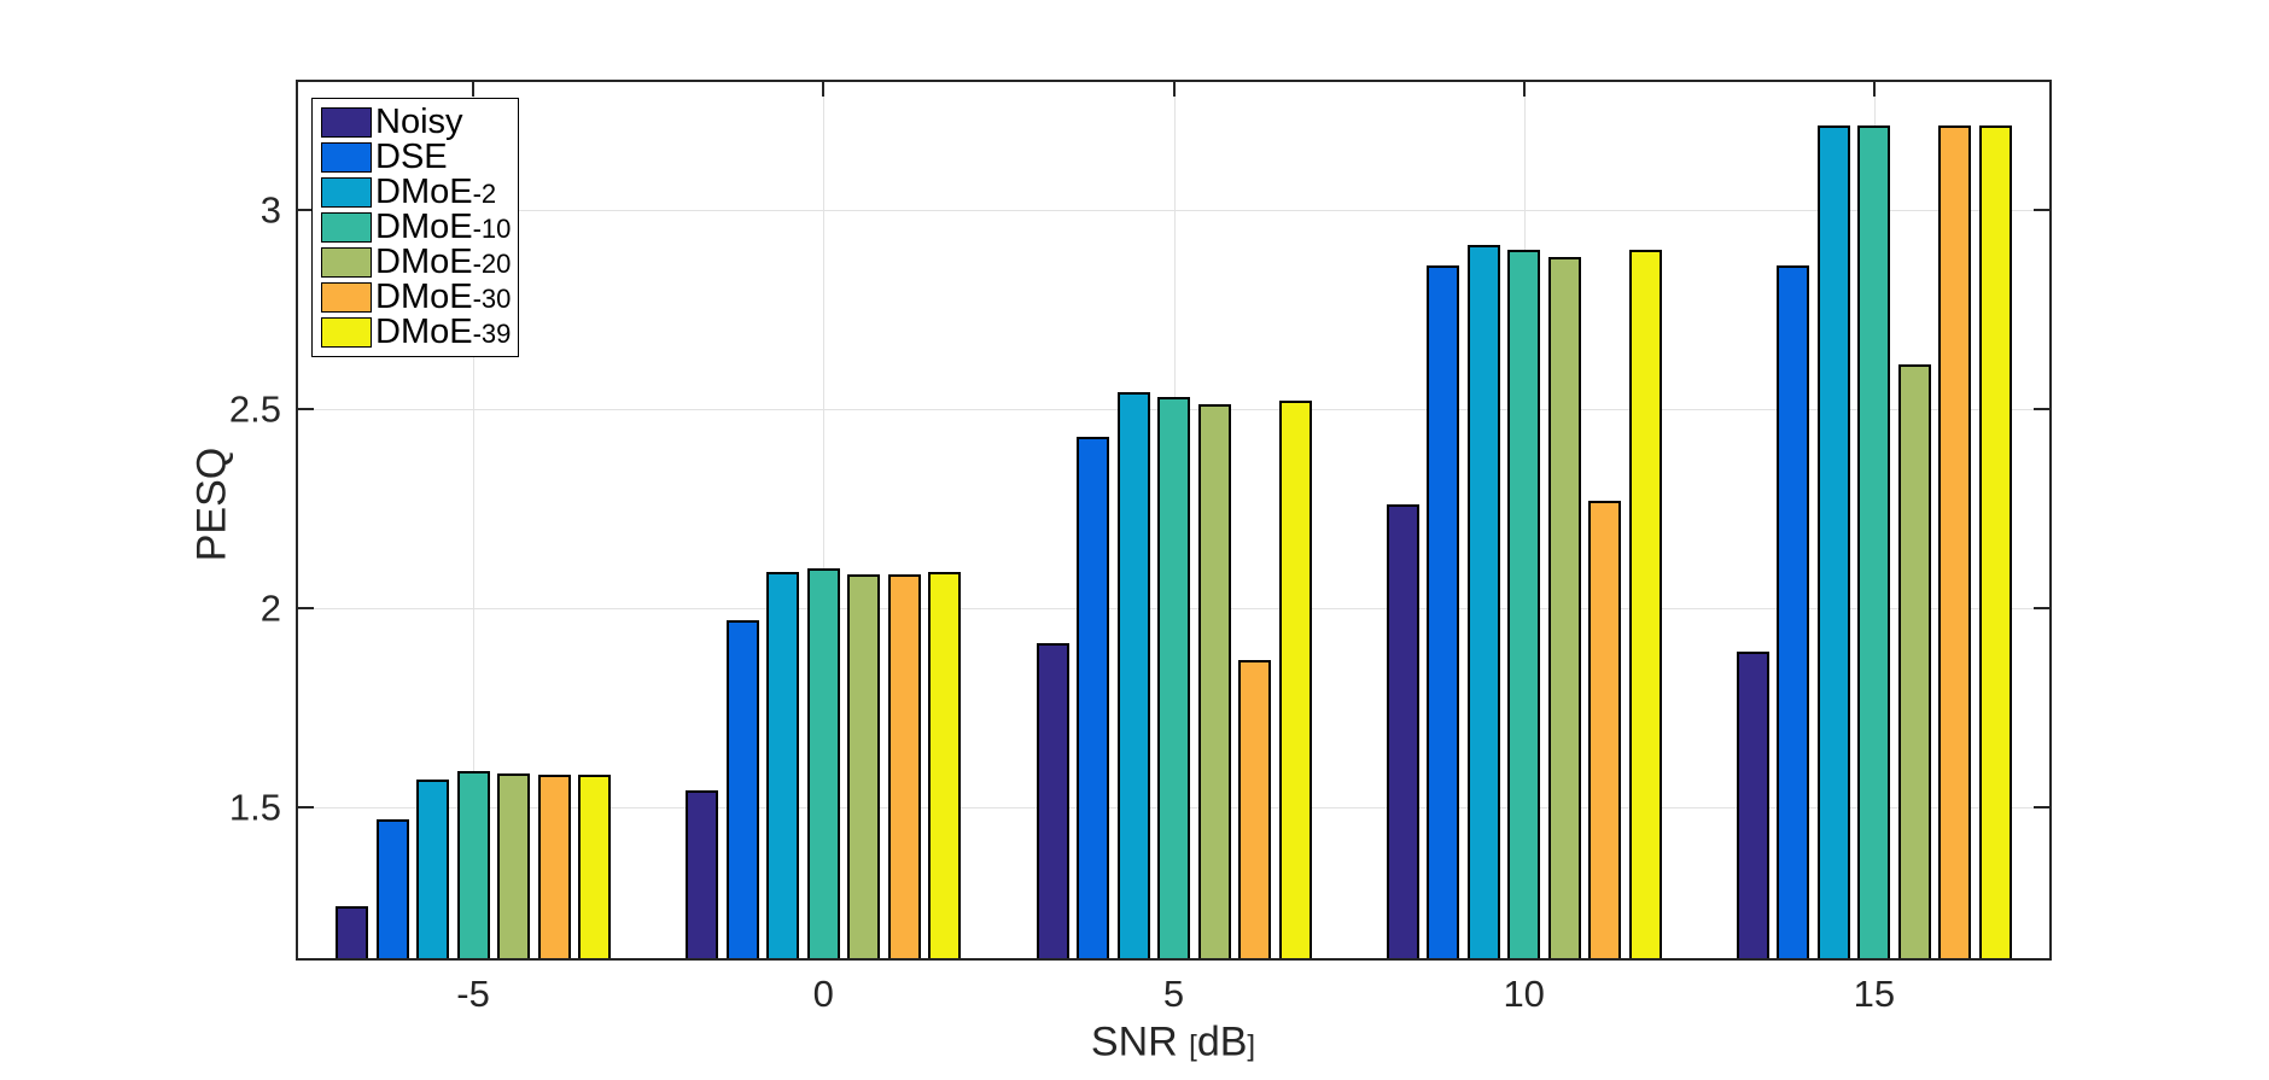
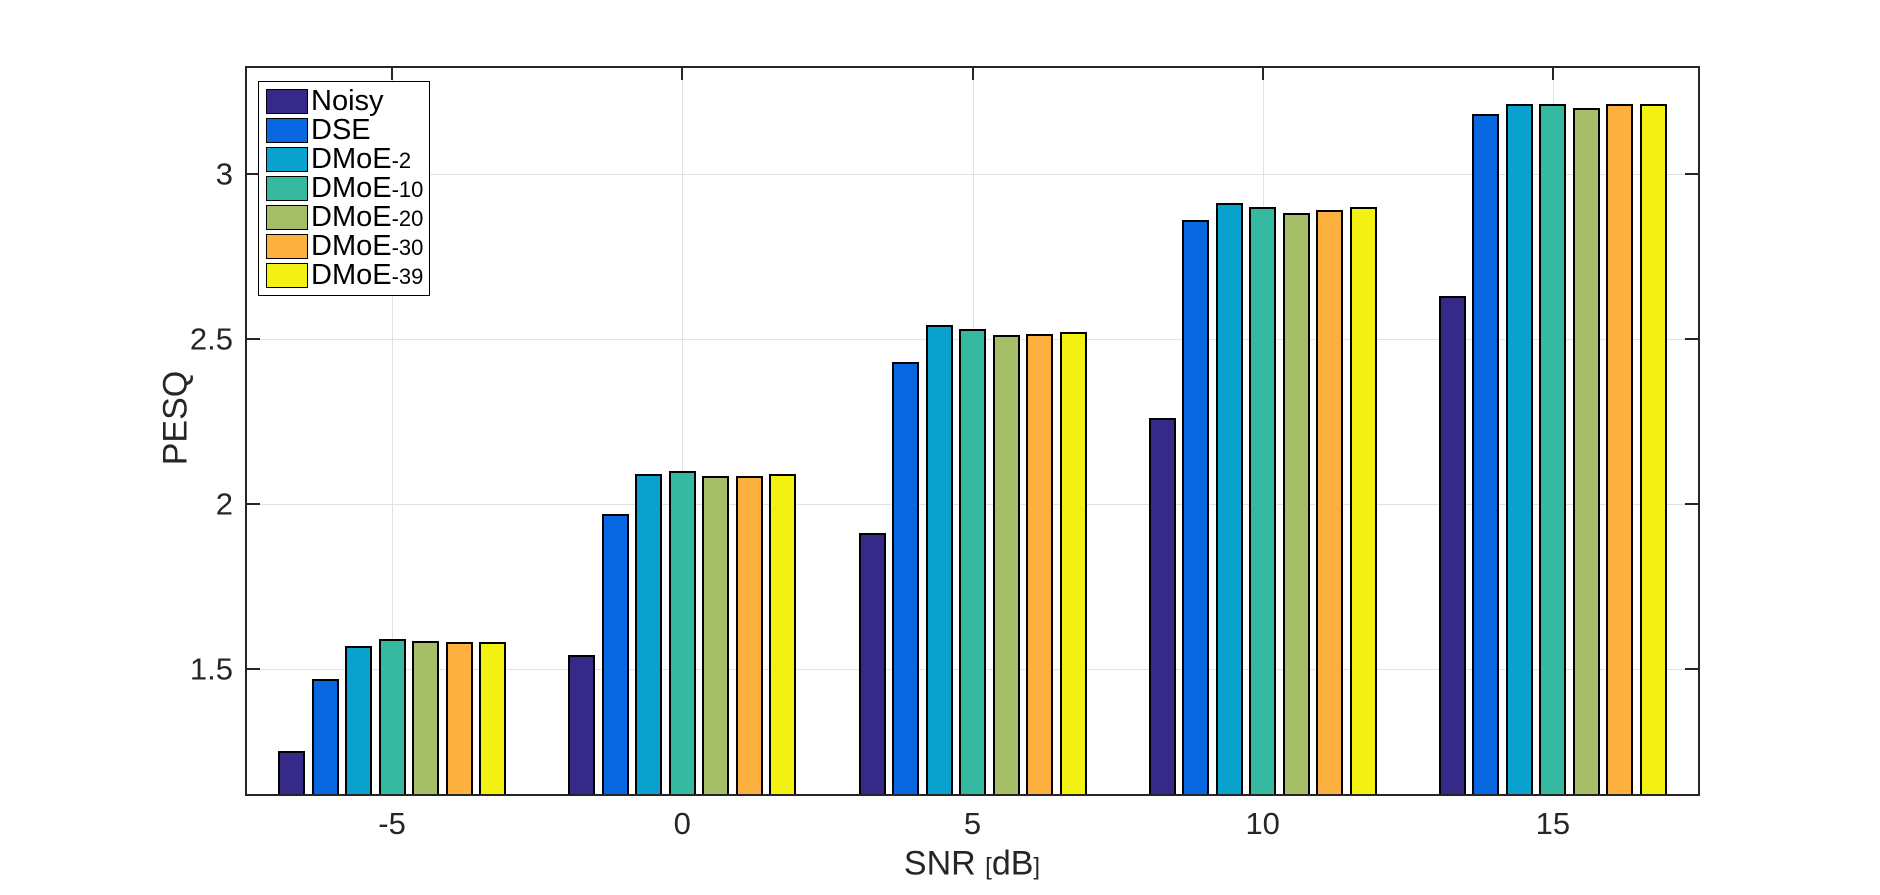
DMoE-30/5: 1.87 -> 2.52
DMoE-30/10: 2.27 -> 2.89
Noisy/15: 1.89 -> 2.63
DSE/15: 2.86 -> 3.18
DMoE-20/15: 2.61 -> 3.20
